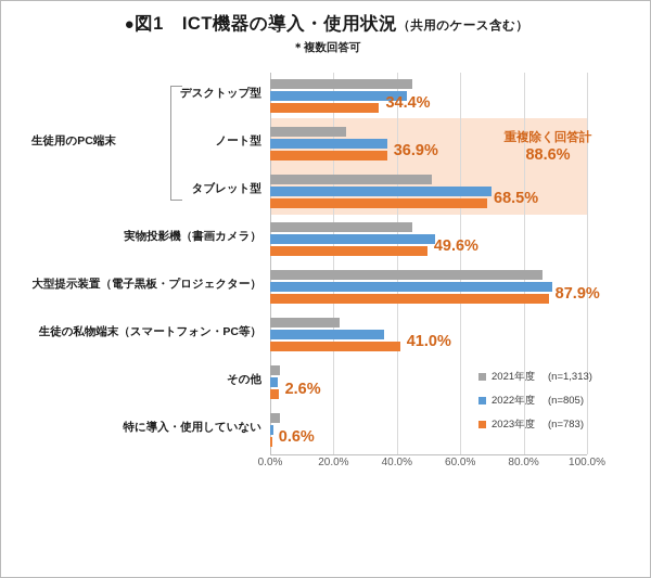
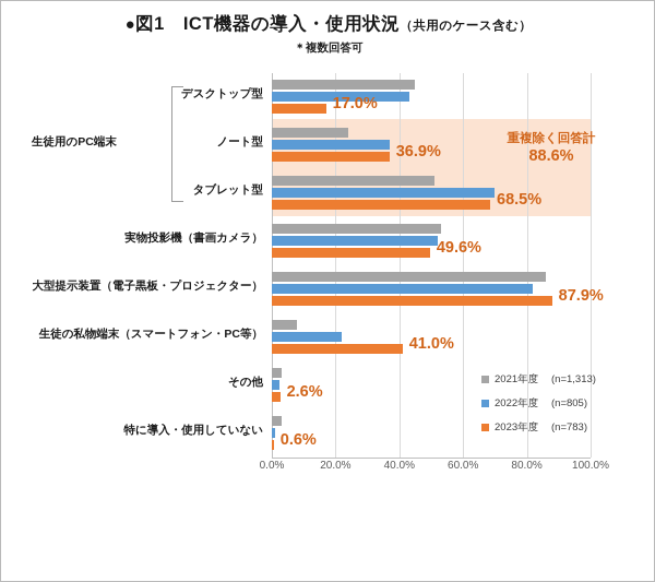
2023年度/デスクトップ型: 34.4% -> 17.0%
2021年度/実物投影機（書画カメラ）: 45% -> 53%
2022年度/大型提示装置（電子黒板・プロジェクター）: 89% -> 82%
2021年度/生徒の私物端末（スマートフォン・PC等）: 22% -> 8%
2022年度/生徒の私物端末（スマートフォン・PC等）: 36% -> 22%
